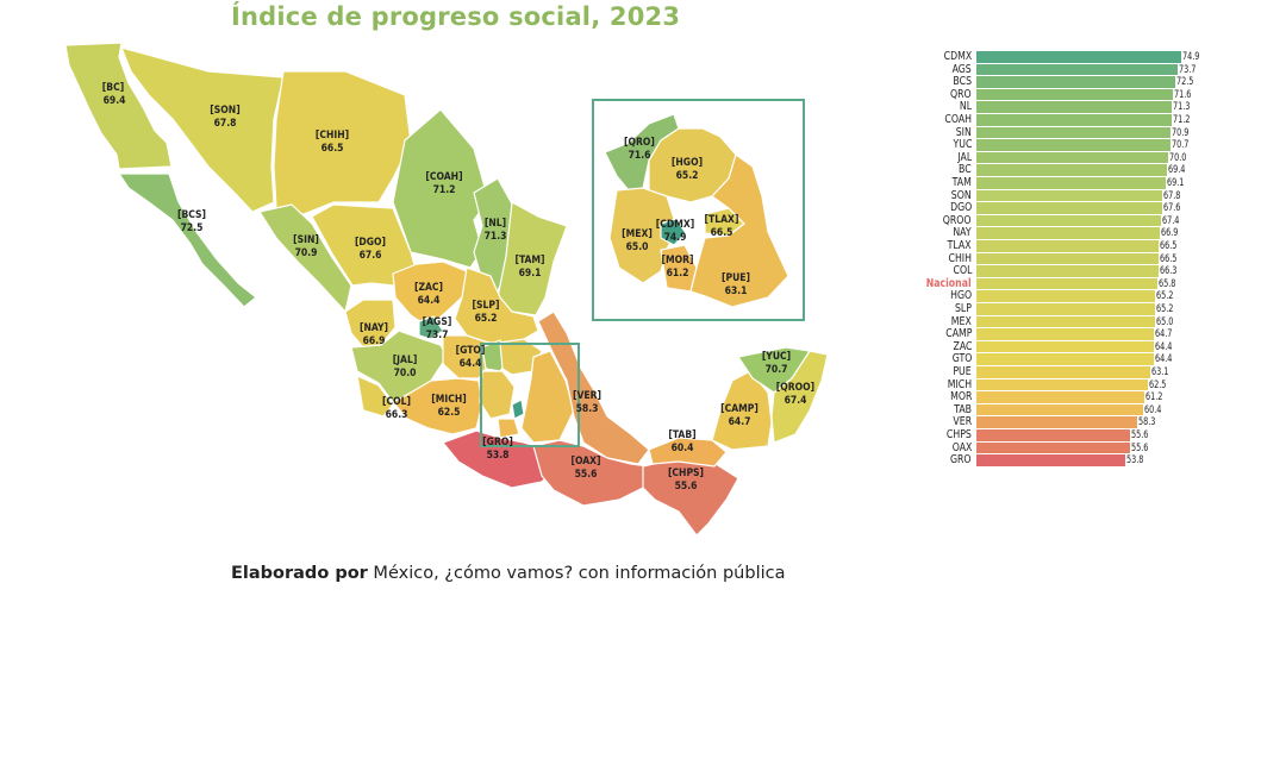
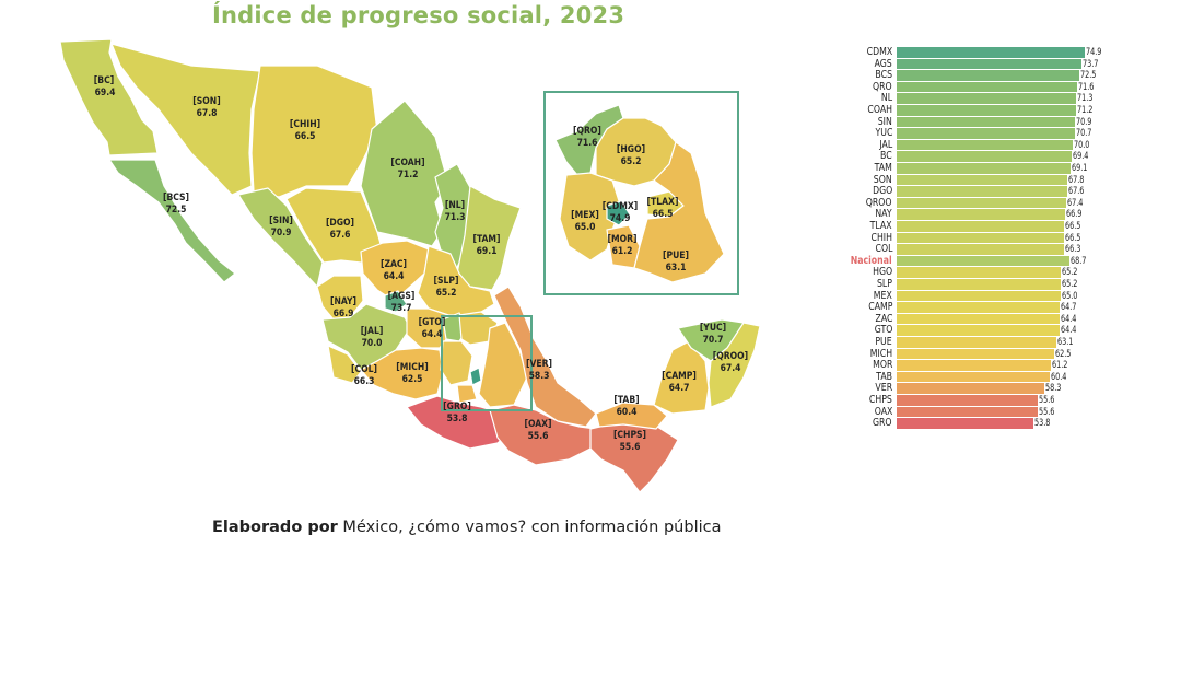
Nacional: 65.8 -> 68.7
